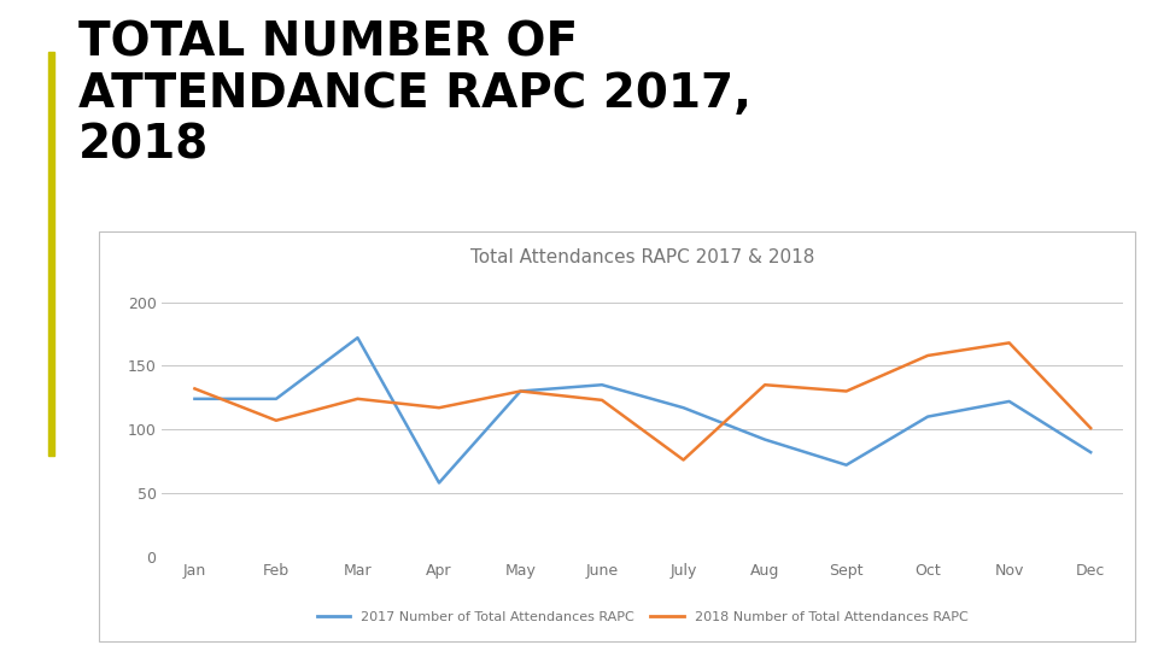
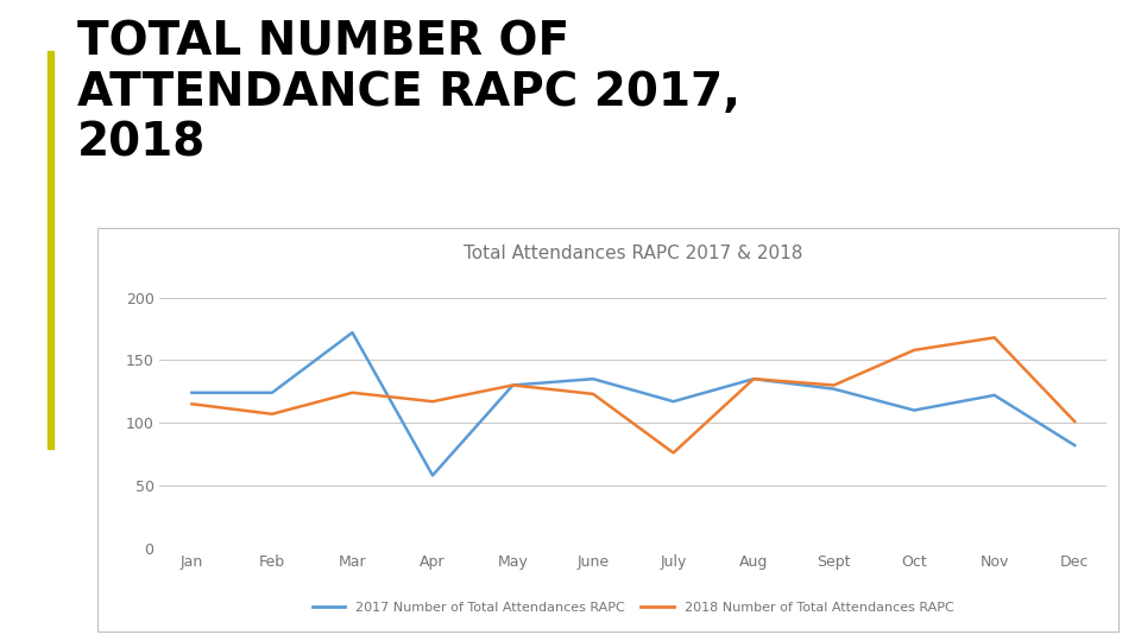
2018 Number of Total Attendances RAPC/Jan: 132 -> 115
2017 Number of Total Attendances RAPC/Aug: 92 -> 135
2017 Number of Total Attendances RAPC/Sept: 72 -> 127
